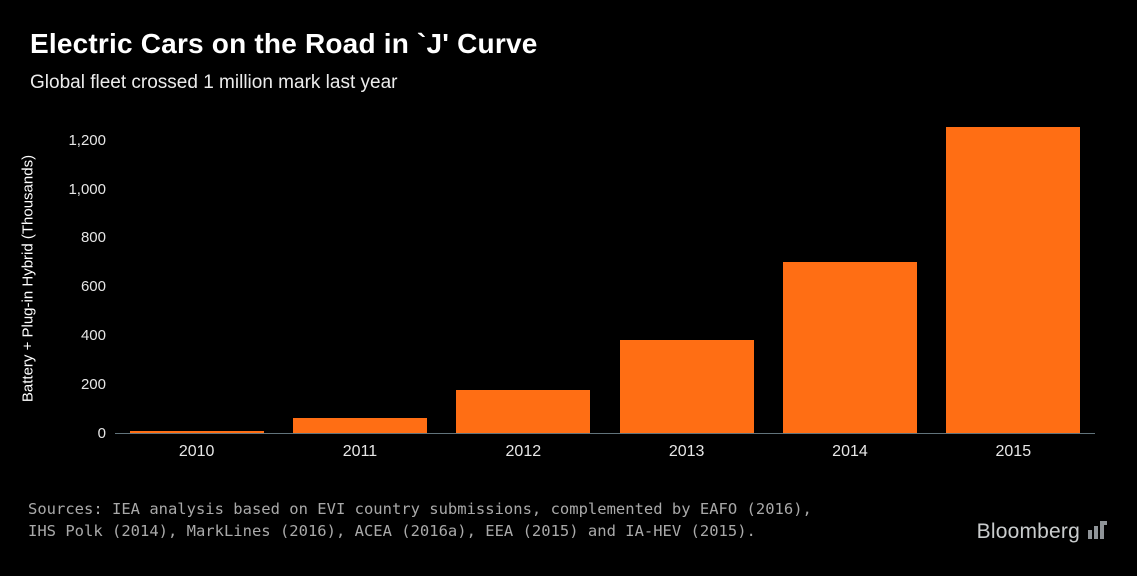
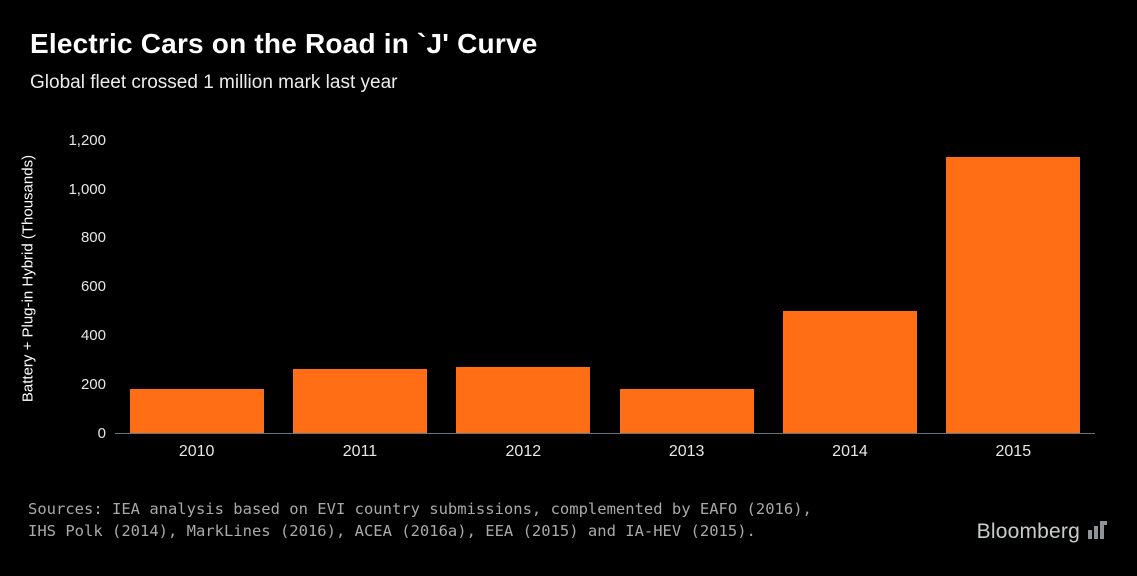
2010: 10 -> 180
2011: 60 -> 260
2012: 180 -> 270
2013: 380 -> 180
2014: 700 -> 500
2015: 1250 -> 1130
